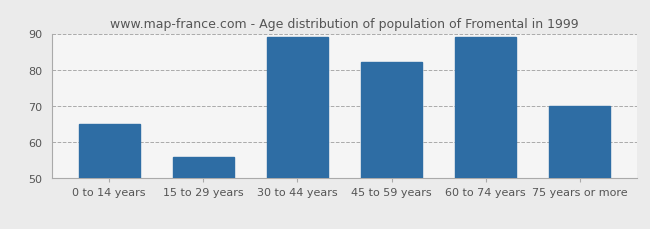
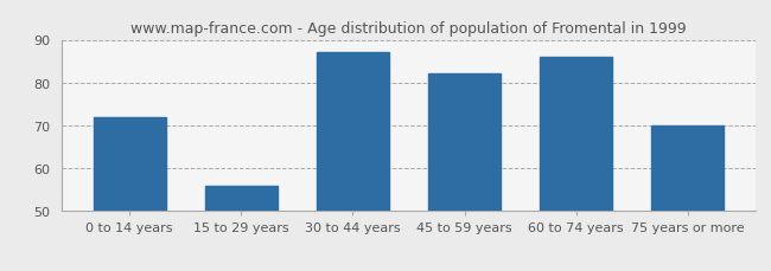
0 to 14 years: 65 -> 72
30 to 44 years: 89 -> 87
60 to 74 years: 89 -> 86
